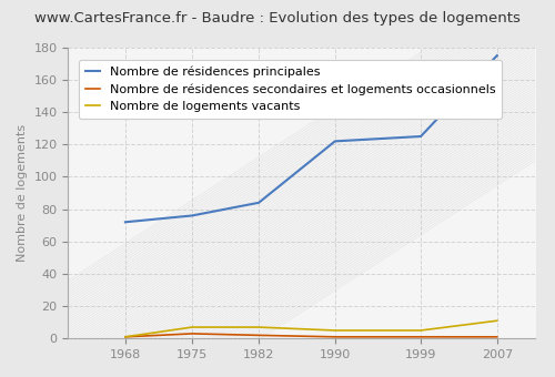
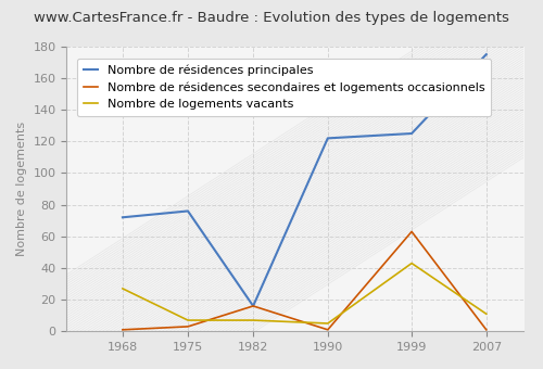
Nombre de logements vacants/1968: 1 -> 27
Nombre de résidences principales/1982: 84 -> 16
Nombre de résidences secondaires et logements occasionnels/1982: 2 -> 16
Nombre de résidences secondaires et logements occasionnels/1999: 1 -> 63
Nombre de logements vacants/1999: 5 -> 43
